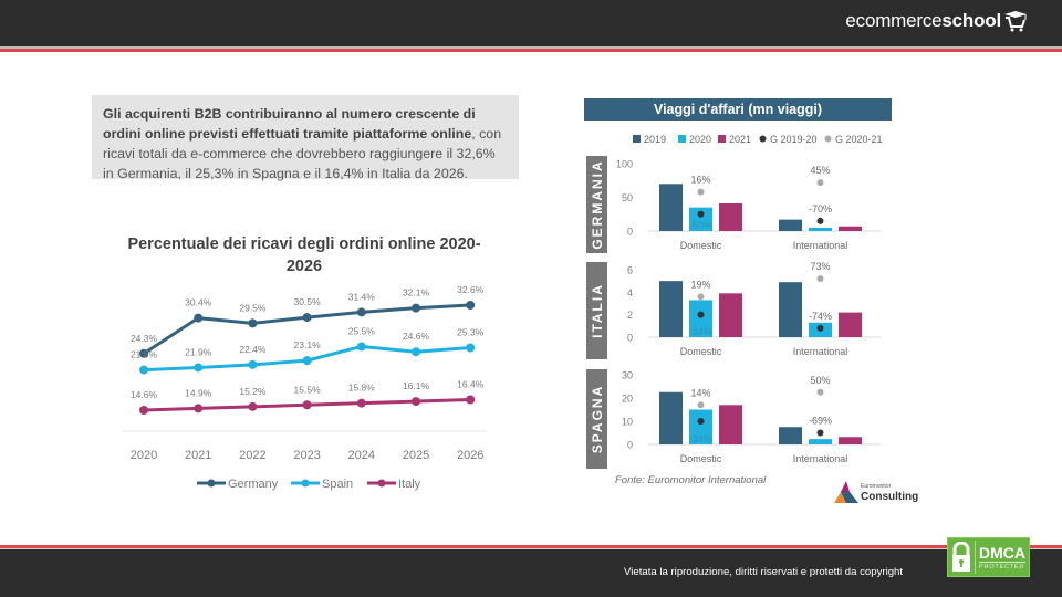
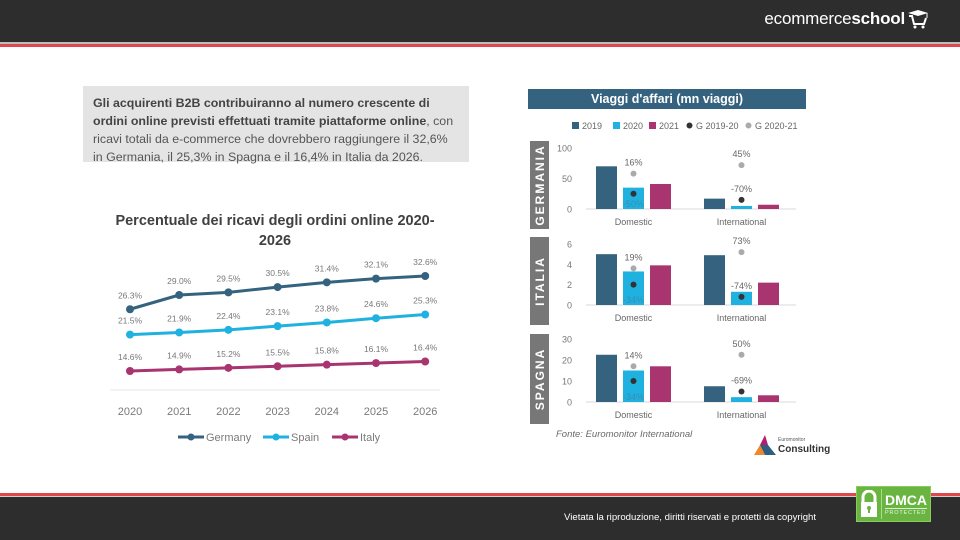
Percentuale dei ricavi degli ordini online 2020-2026/Germany/2020: 24.3% -> 26.3%
Percentuale dei ricavi degli ordini online 2020-2026/Germany/2021: 30.4% -> 29.0%
Percentuale dei ricavi degli ordini online 2020-2026/Spain/2024: 25.5% -> 23.8%
